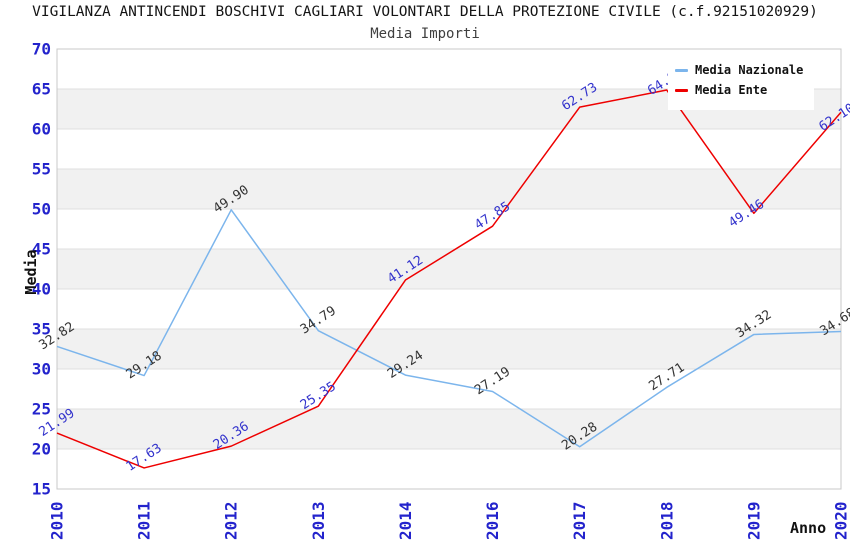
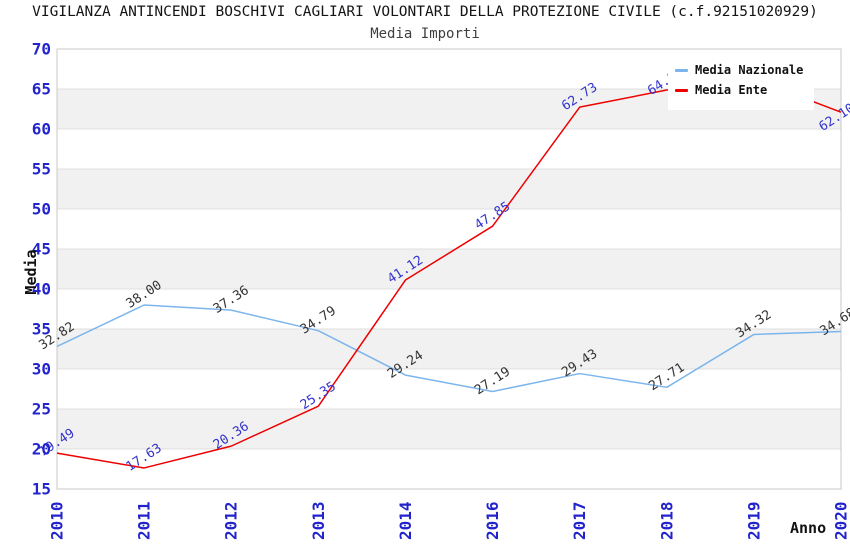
Media Ente/2010: 21.99 -> 19.49
Media Nazionale/2011: 29.18 -> 38.00
Media Nazionale/2012: 49.90 -> 37.36
Media Nazionale/2017: 20.28 -> 29.43
Media Ente/2019: 49.46 -> 66.23
